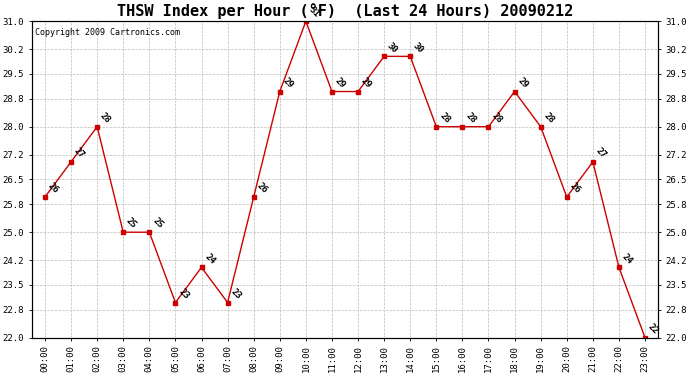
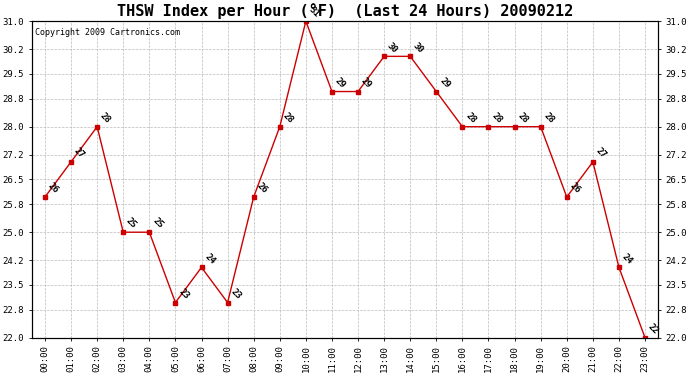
09:00: 29 -> 28
15:00: 28 -> 29
18:00: 29 -> 28
